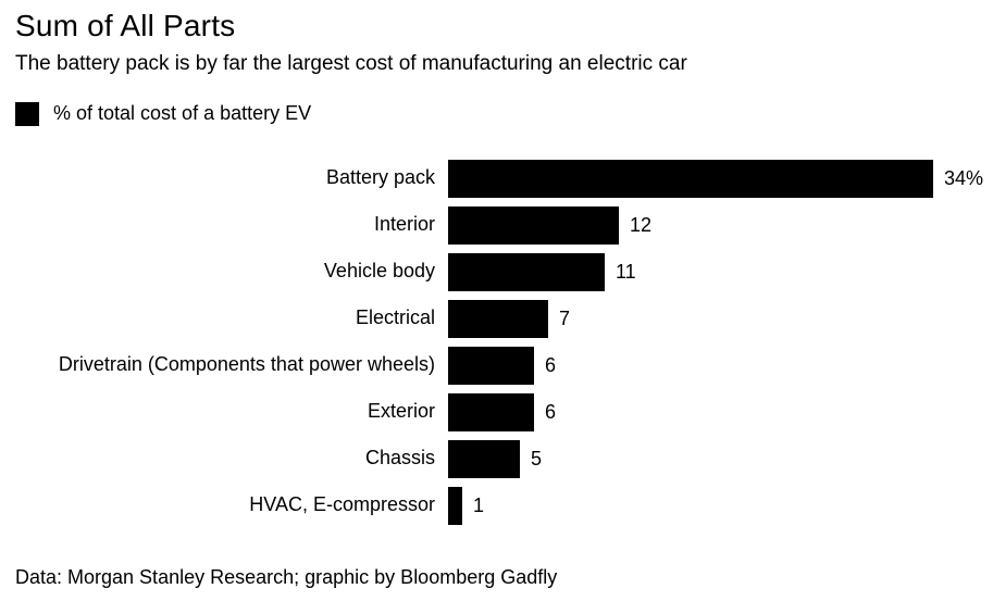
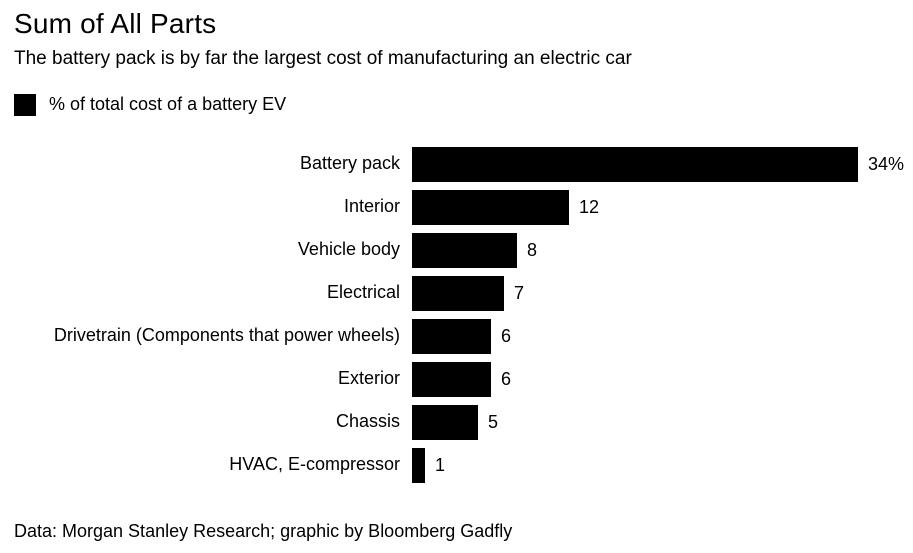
Vehicle body: 11 -> 8
